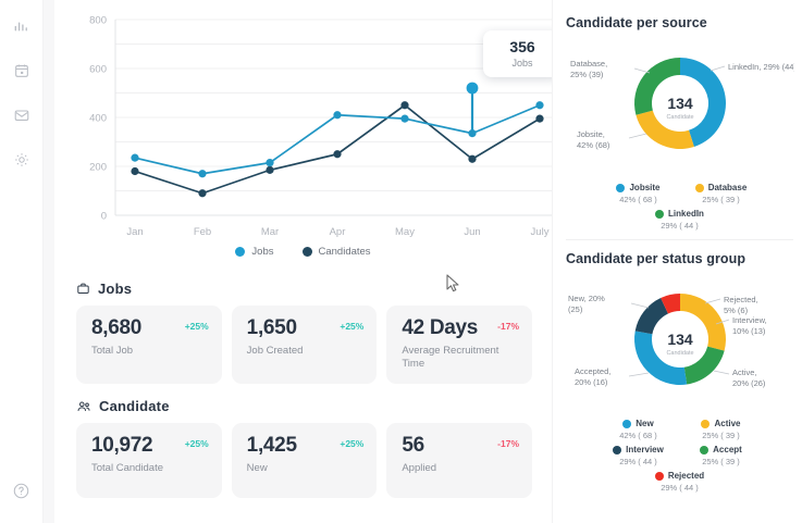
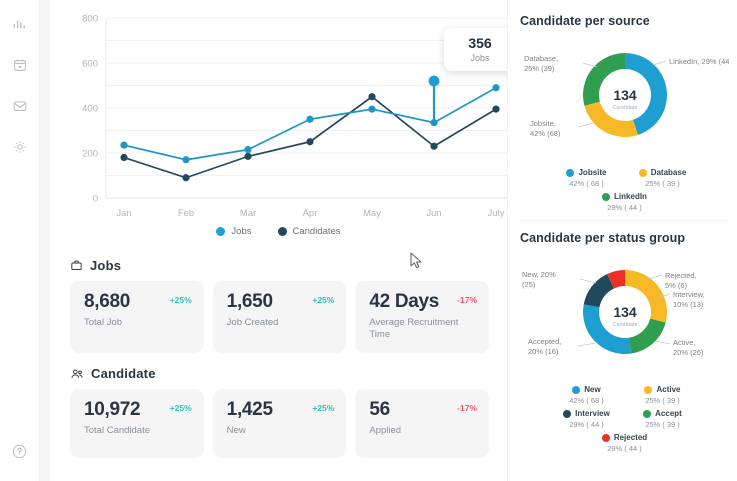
Jobs/Apr: 410 -> 350
Jobs/July: 450 -> 490
